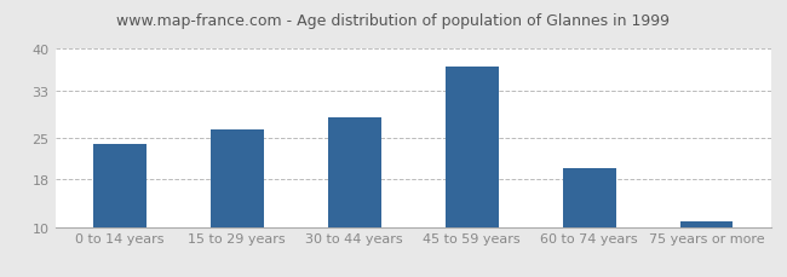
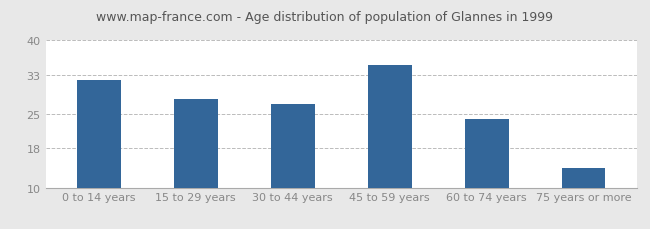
0 to 14 years: 24.0 -> 32.0
15 to 29 years: 26.5 -> 28.0
30 to 44 years: 28.5 -> 27.0
45 to 59 years: 37.0 -> 35.0
60 to 74 years: 20.0 -> 24.0
75 years or more: 11.0 -> 14.0
